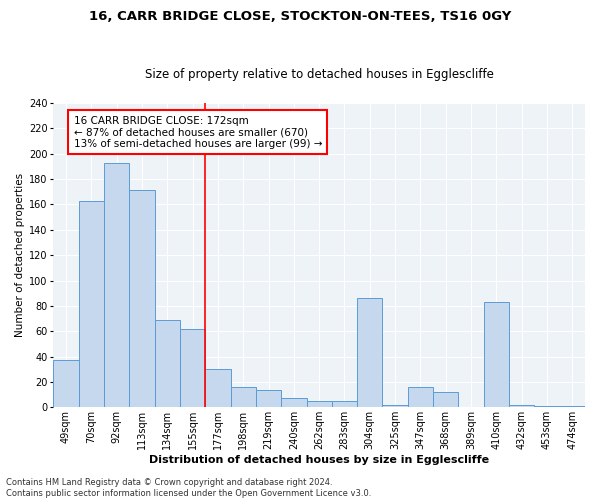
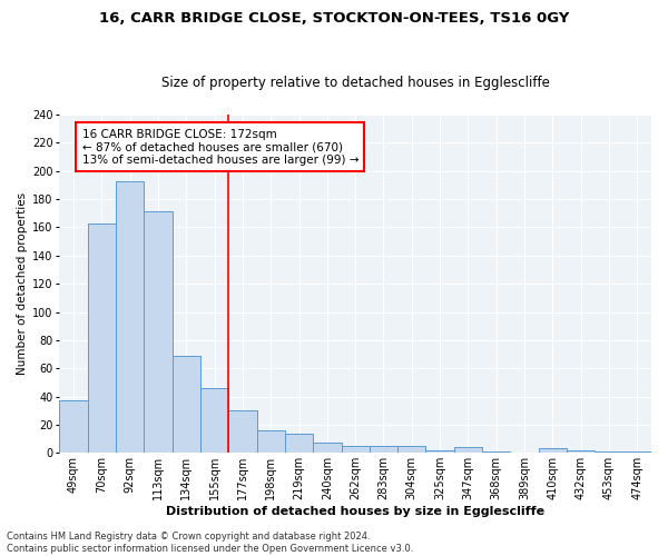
155sqm: 62 -> 46
304sqm: 86 -> 5
347sqm: 16 -> 4
368sqm: 12 -> 1
410sqm: 83 -> 3
